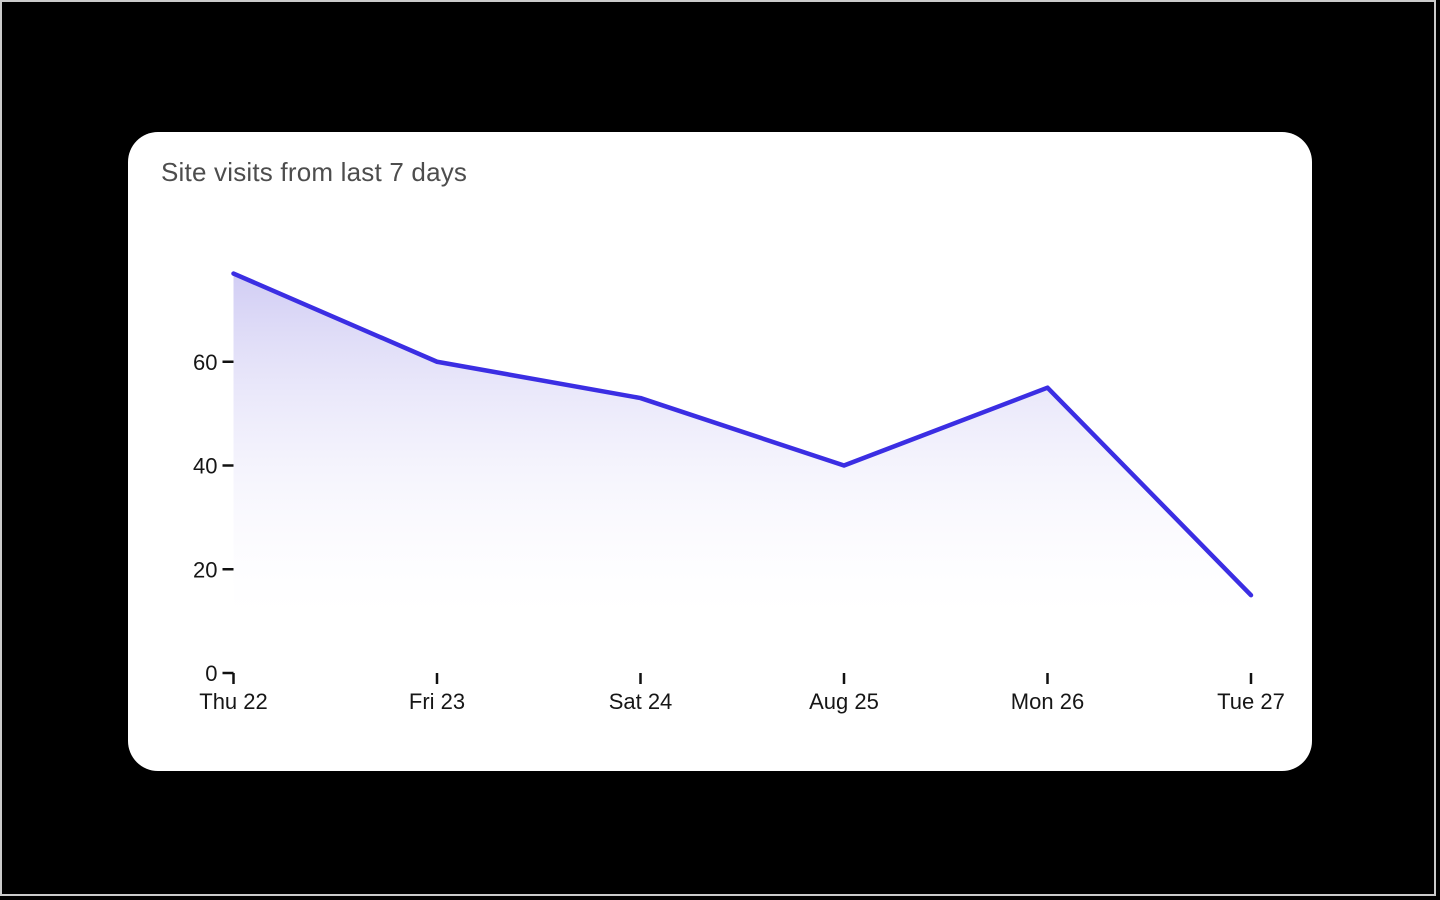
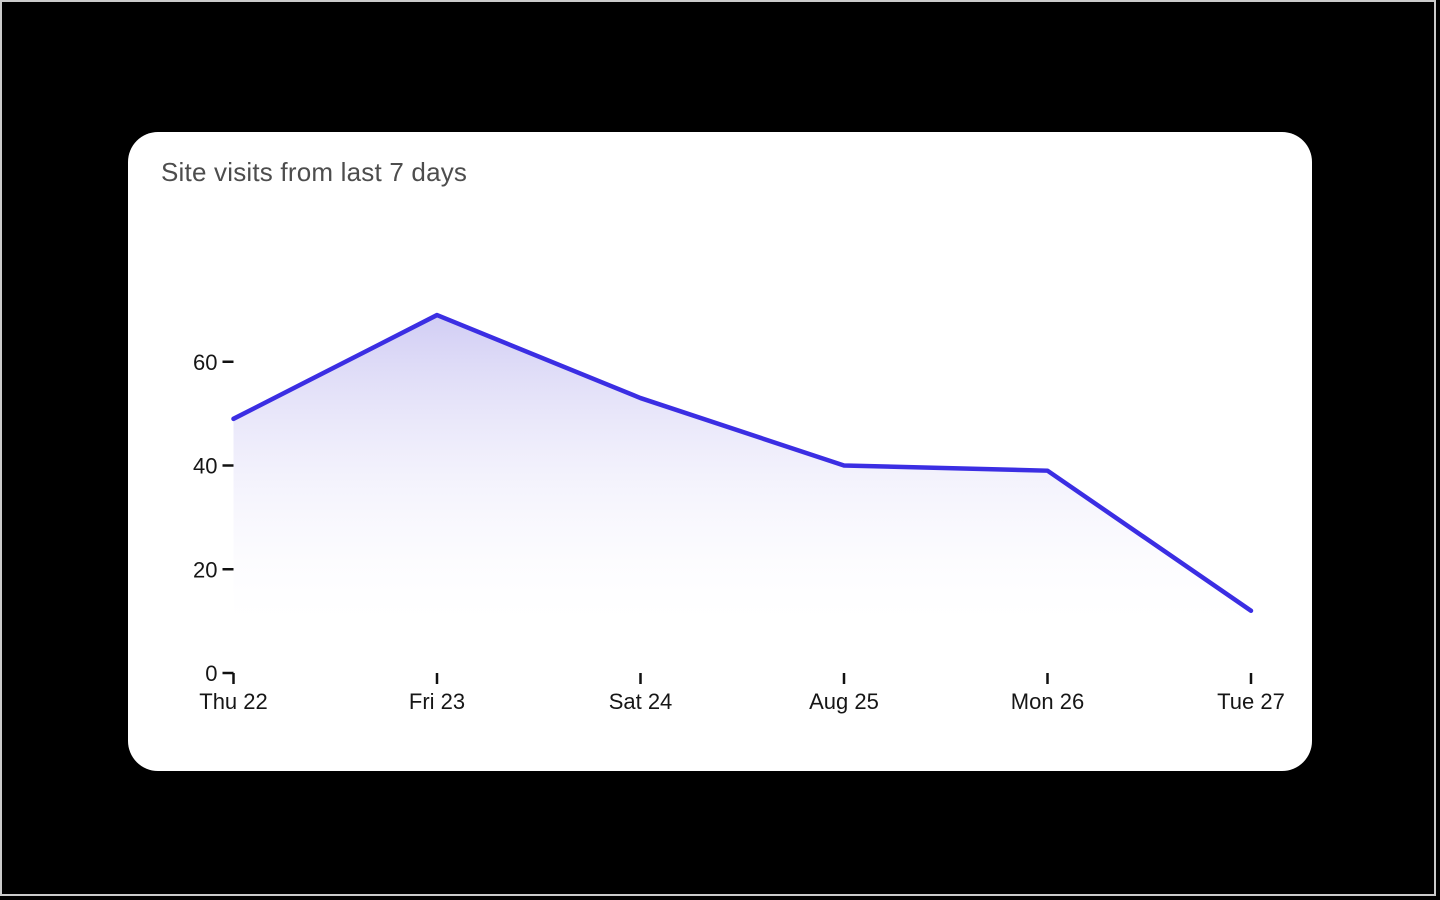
Thu 22: 77 -> 49
Fri 23: 60 -> 69
Mon 26: 55 -> 39
Tue 27: 15 -> 12
